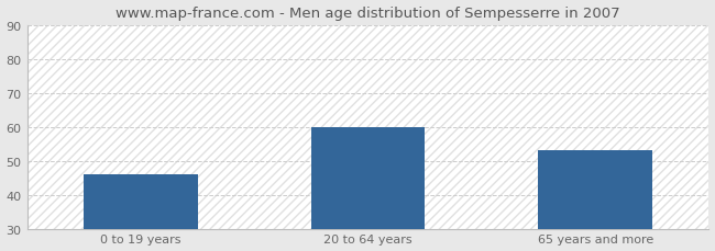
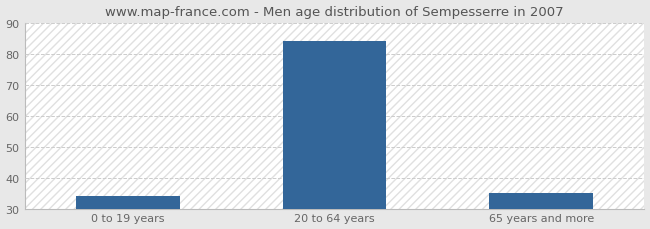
0 to 19 years: 46 -> 34
20 to 64 years: 60 -> 84
65 years and more: 53 -> 35
